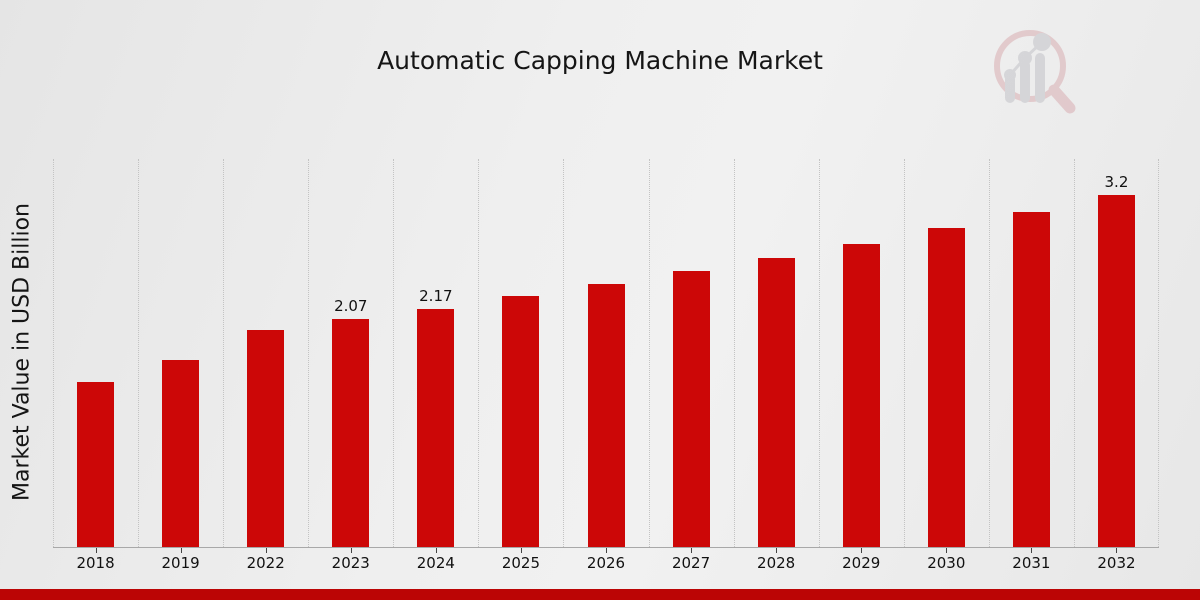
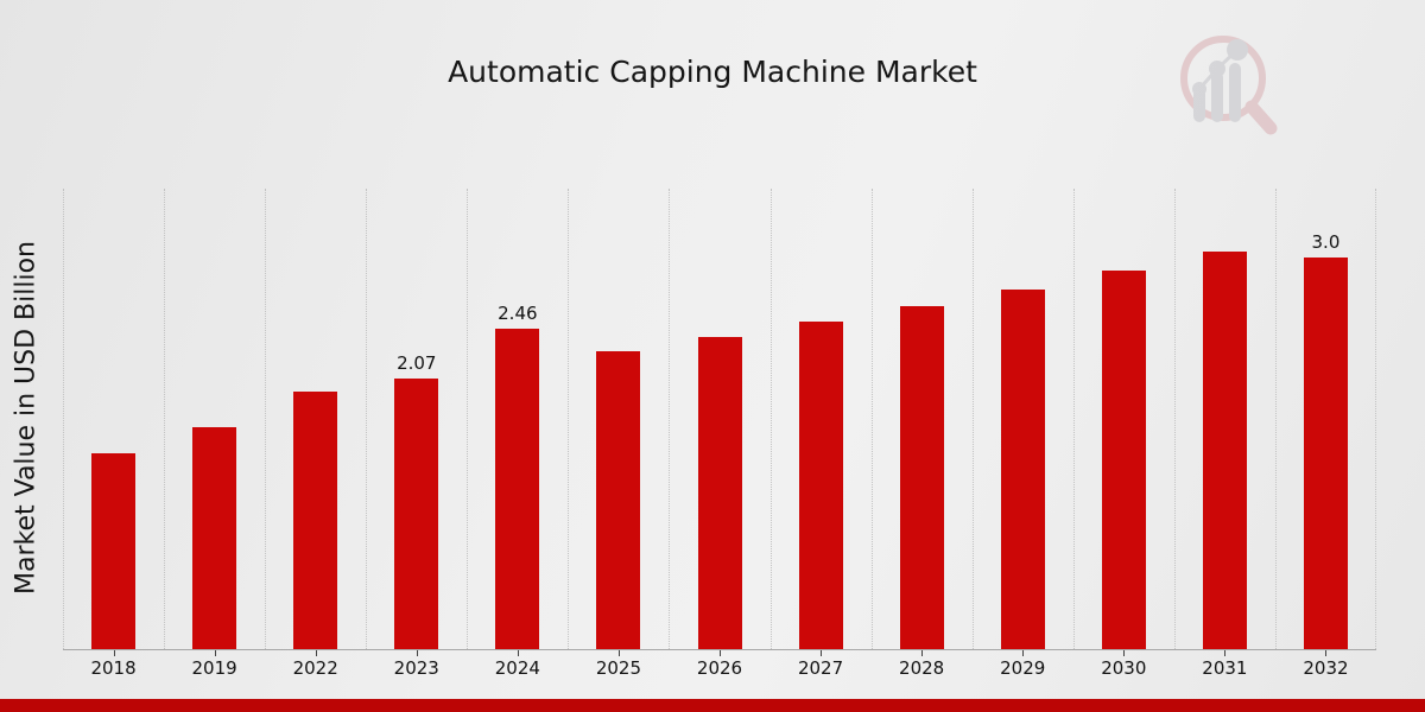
2024: 2.17 -> 2.46
2032: 3.2 -> 3.0
